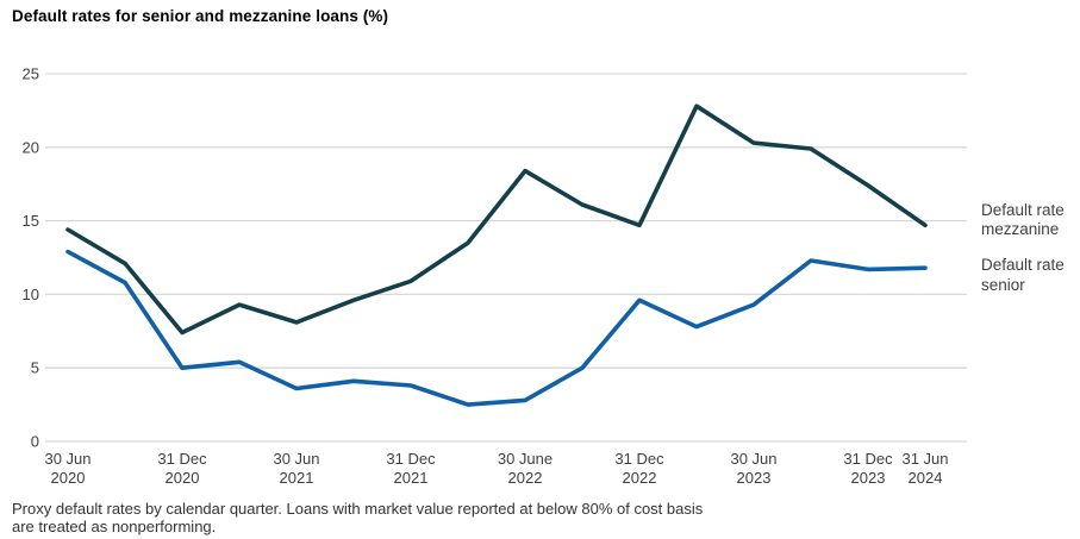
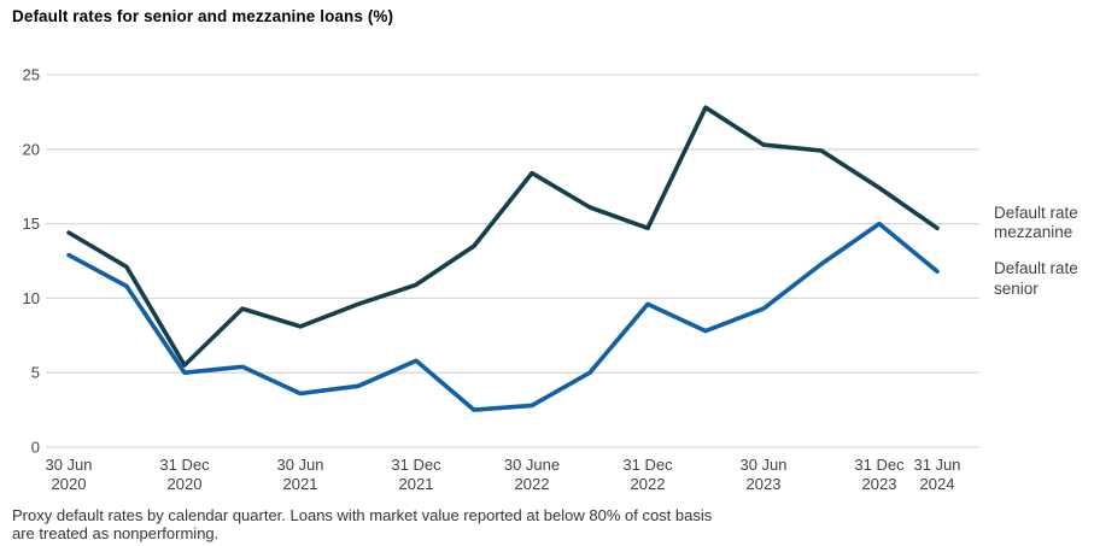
Default rate mezzanine/31 Dec 2020: 7.4 -> 5.5
Default rate senior/31 Dec 2021: 3.8 -> 5.8
Default rate senior/31 Dec 2023: 11.7 -> 15.0
